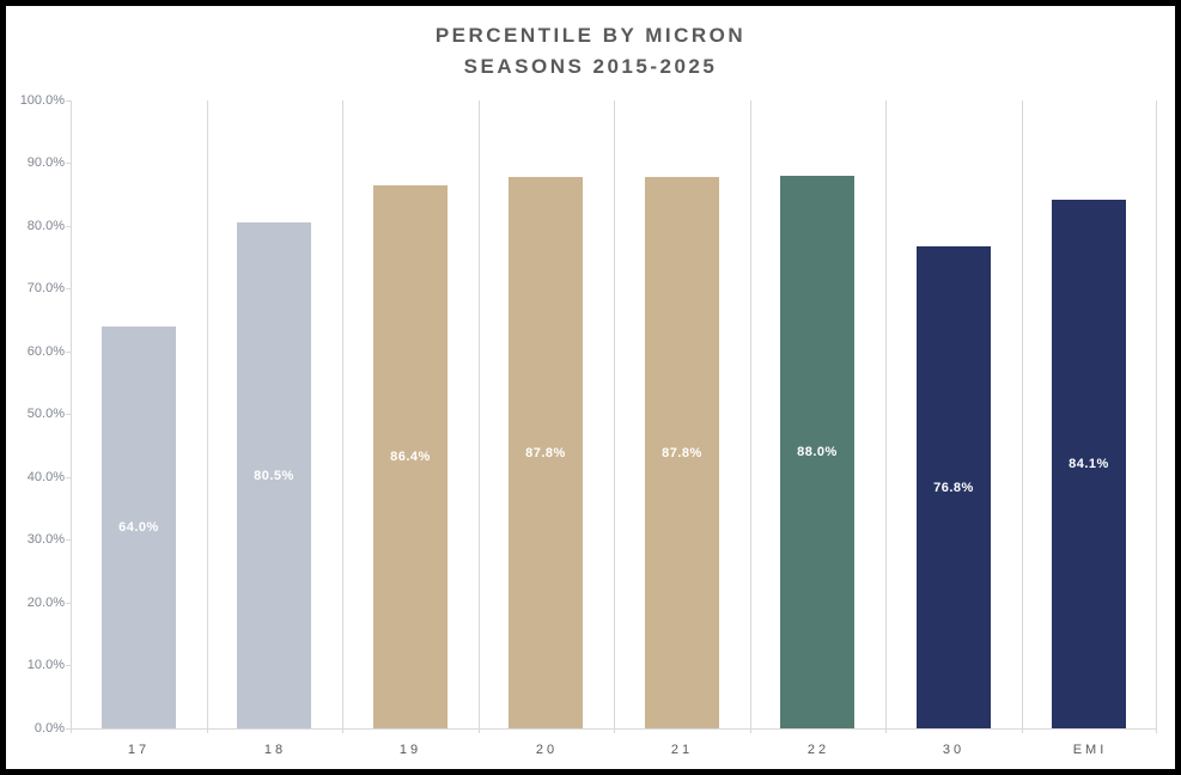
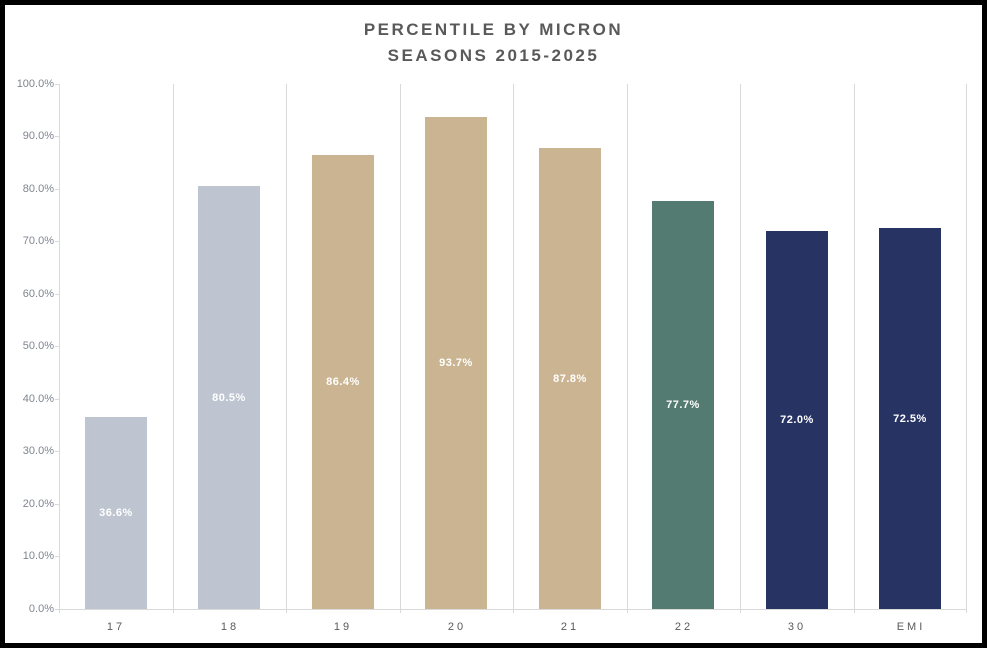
17: 64.0% -> 36.6%
20: 87.8% -> 93.7%
22: 88.0% -> 77.7%
30: 76.8% -> 72.0%
EMI: 84.1% -> 72.5%
